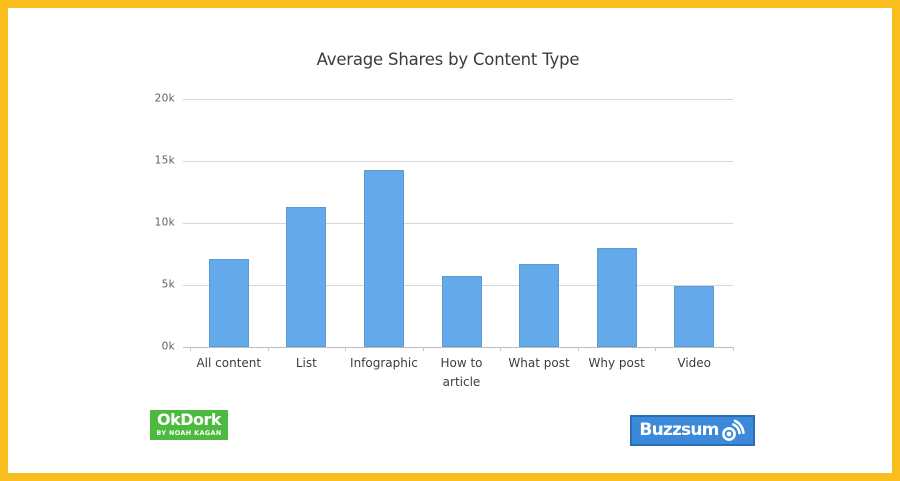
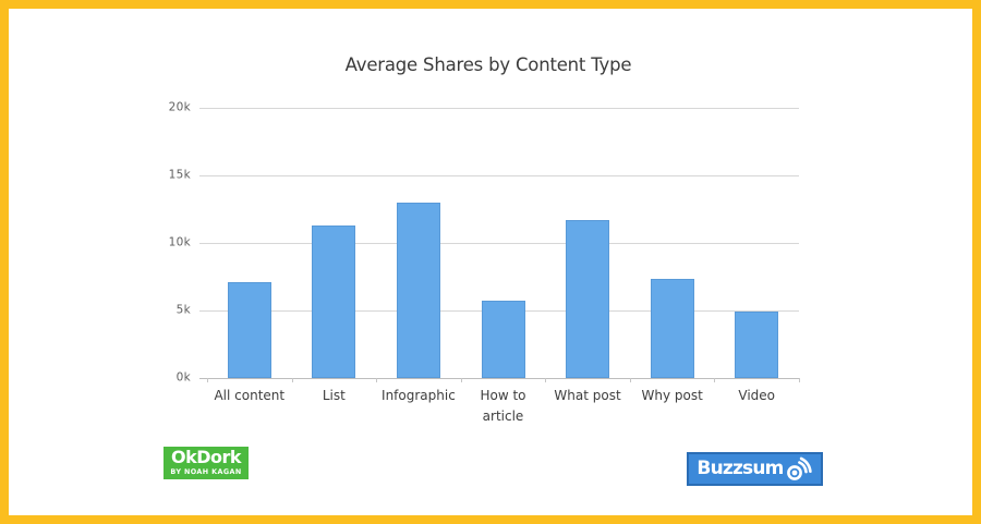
Infographic: 14.3k -> 13.0k
What post: 6.7k -> 11.7k
Why post: 8.0k -> 7.3k
